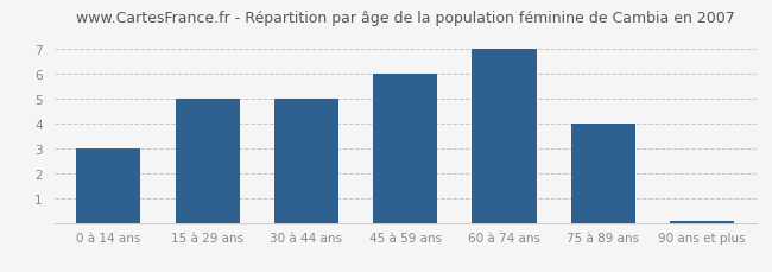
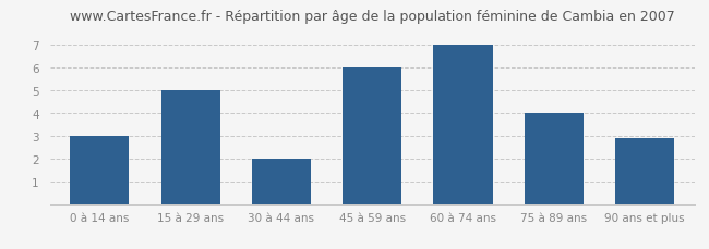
30 à 44 ans: 5.0 -> 2.0
90 ans et plus: 0.1 -> 2.9
